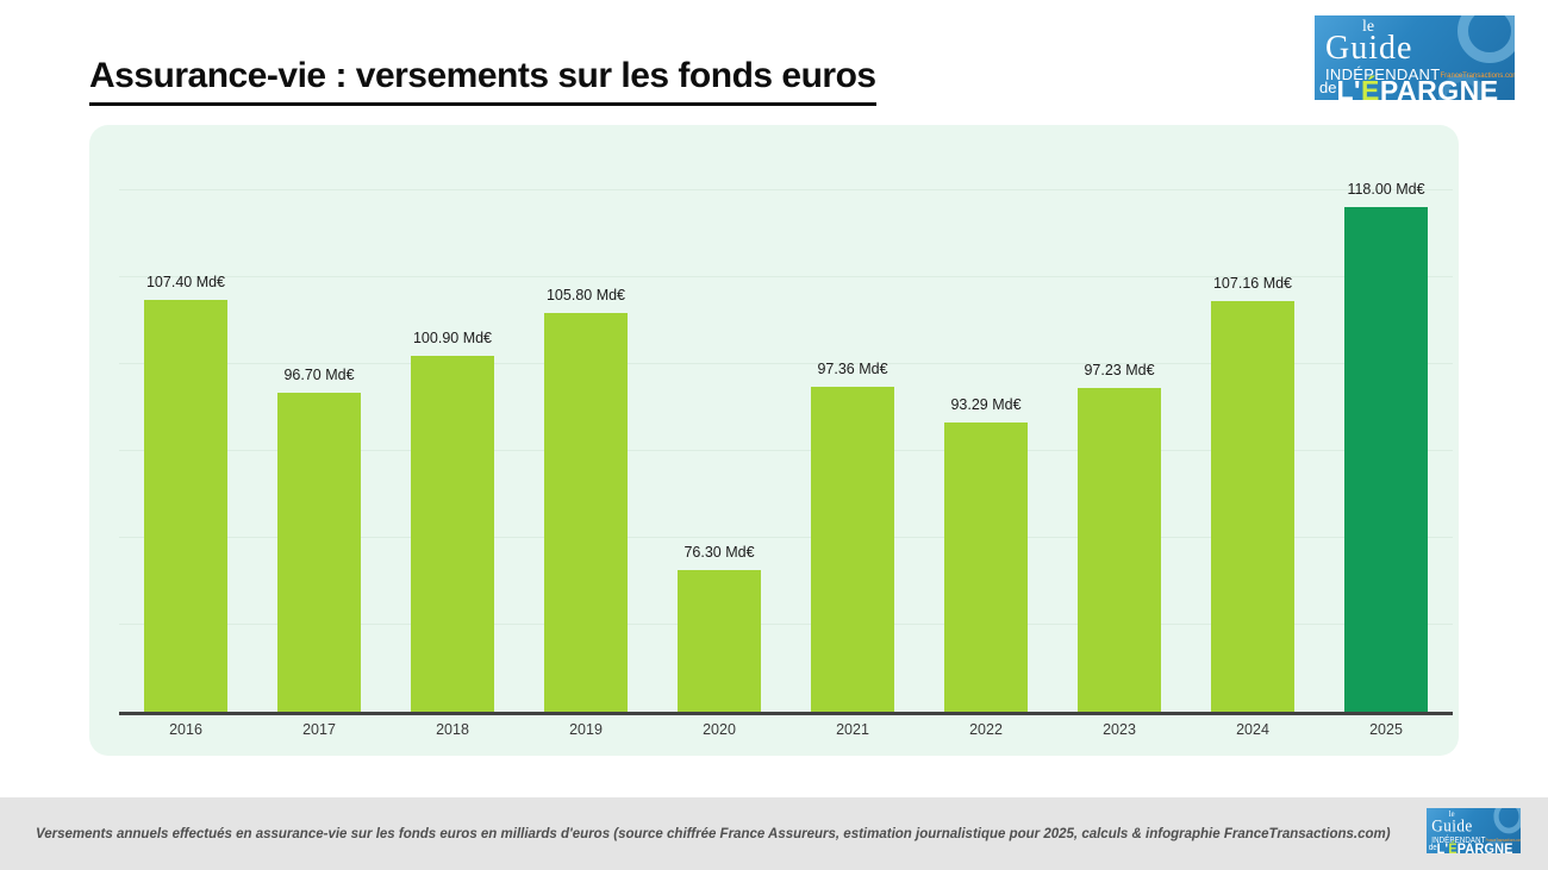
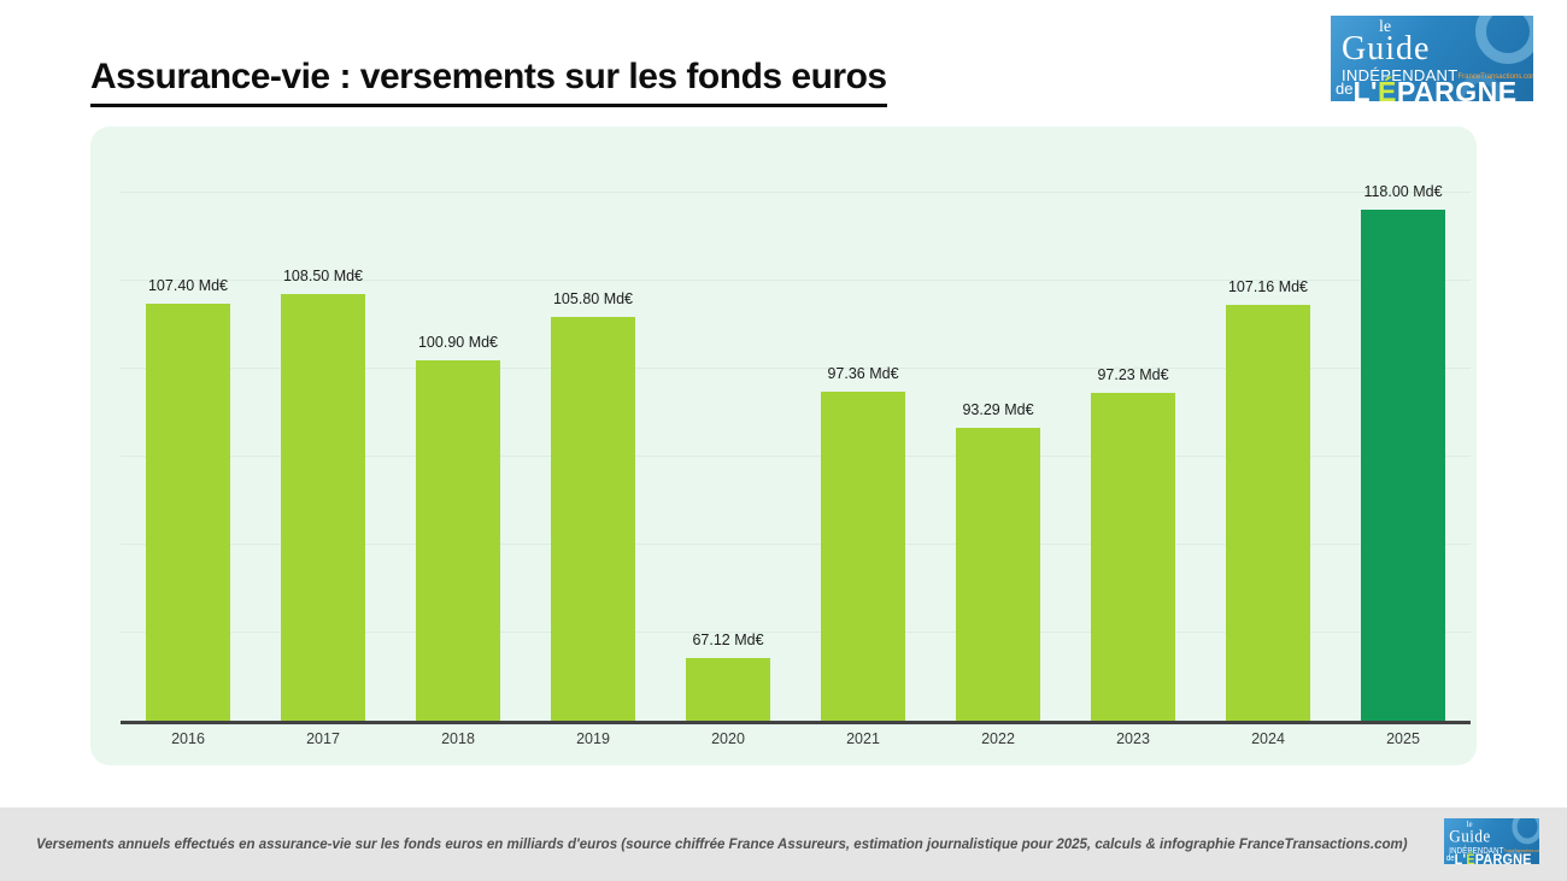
2017: 96.70 -> 108.50
2020: 76.30 -> 67.12
